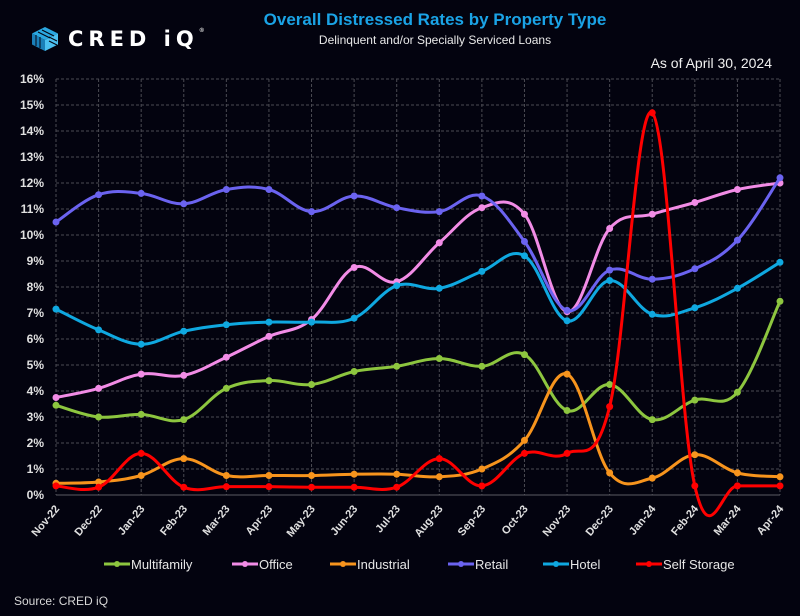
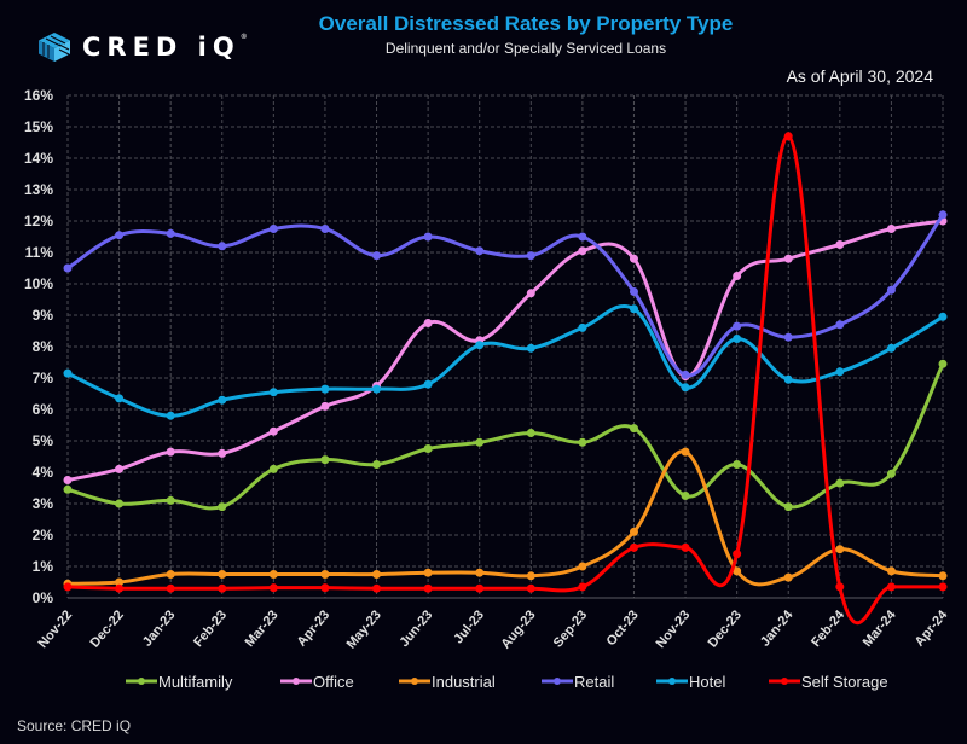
Self Storage/Jan-23: 1.6% -> 0.3%
Industrial/Feb-23: 1.4% -> 0.8%
Self Storage/Aug-23: 1.4% -> 0.3%
Self Storage/Dec-23: 3.4% -> 1.4%
